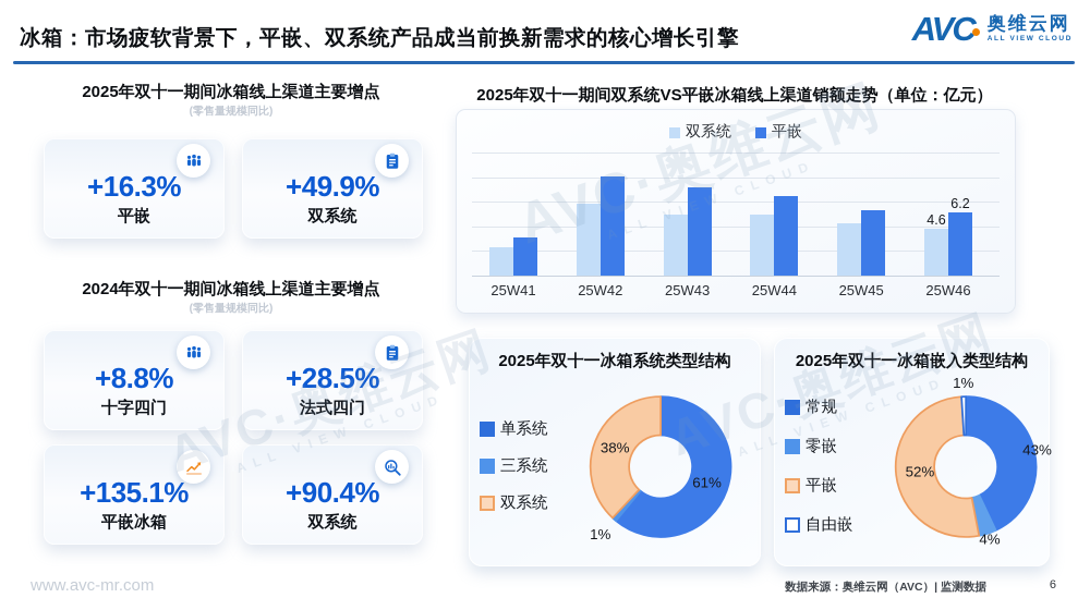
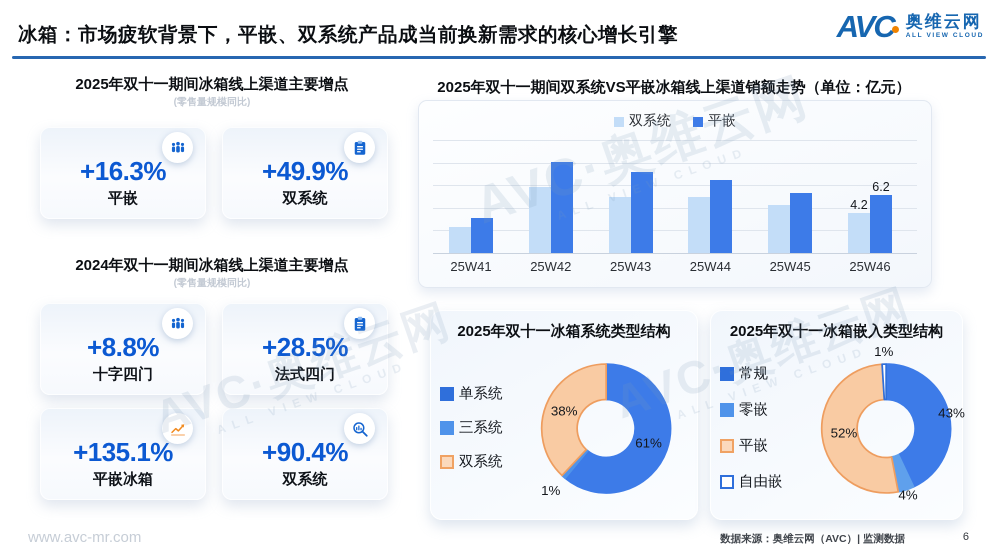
2025年双十一期间双系统VS平嵌冰箱线上渠道销额走势（单位：亿元）/双系统/25W46: 4.6 -> 4.2
